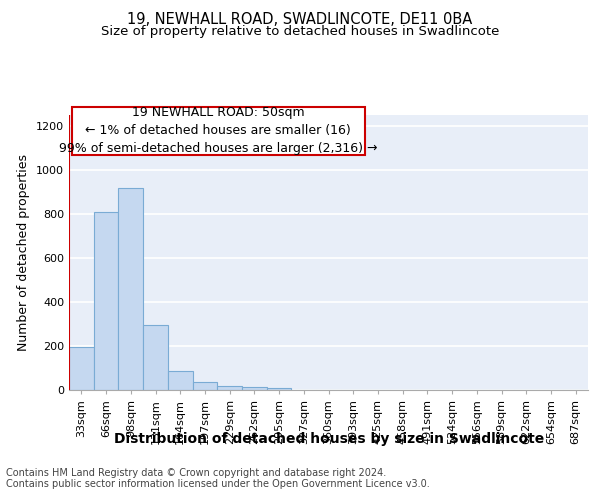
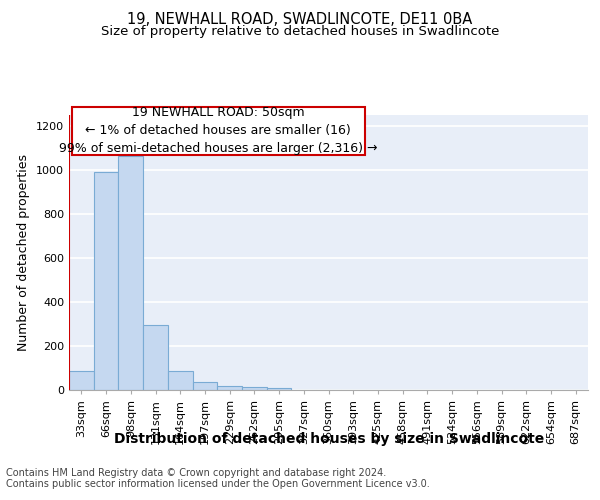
33sqm: 195 -> 85
66sqm: 810 -> 990
98sqm: 920 -> 1065
